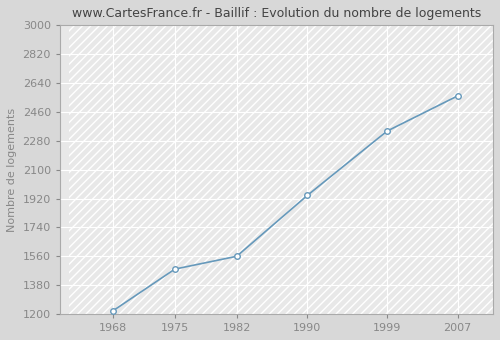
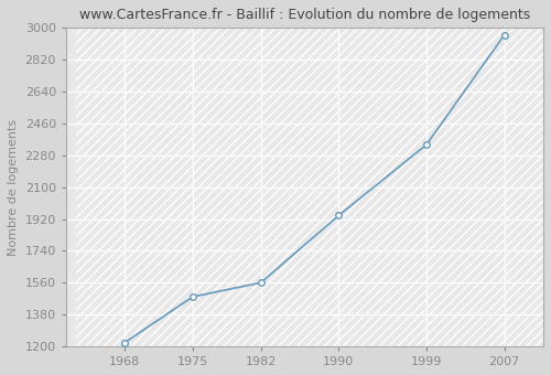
2007: 2560 -> 2960
